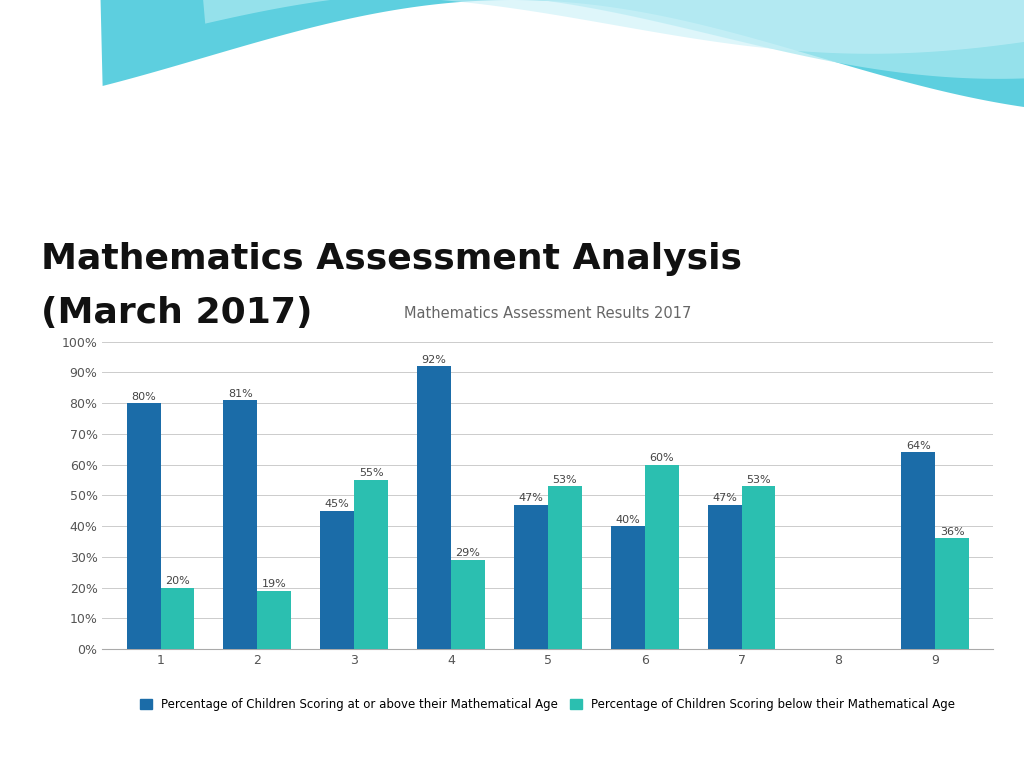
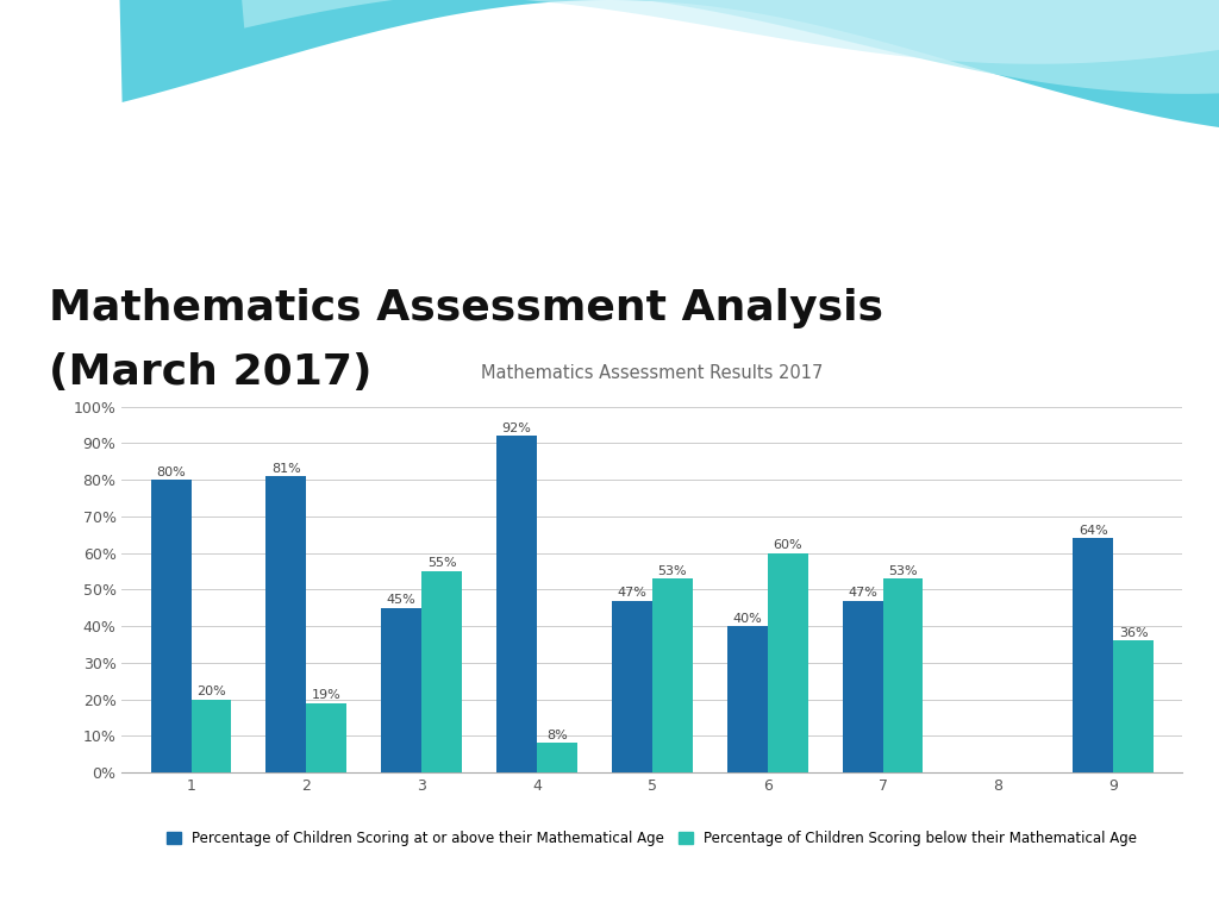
Percentage of Children Scoring below their Mathematical Age/4: 29% -> 8%
